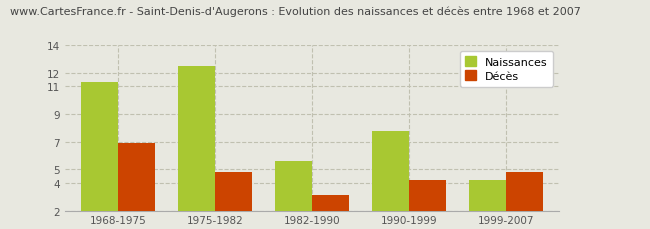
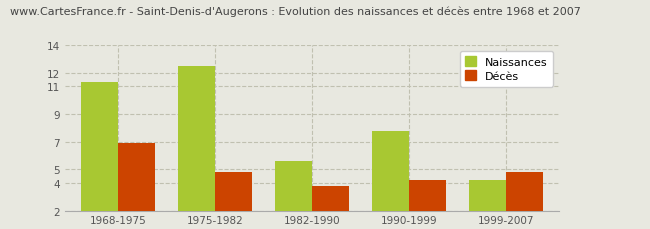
Décès/1982-1990: 3.1 -> 3.8
